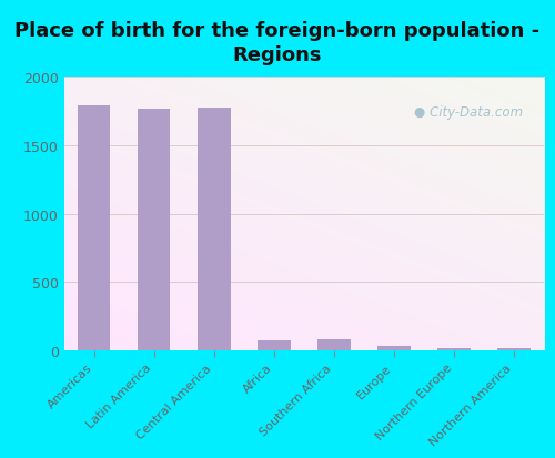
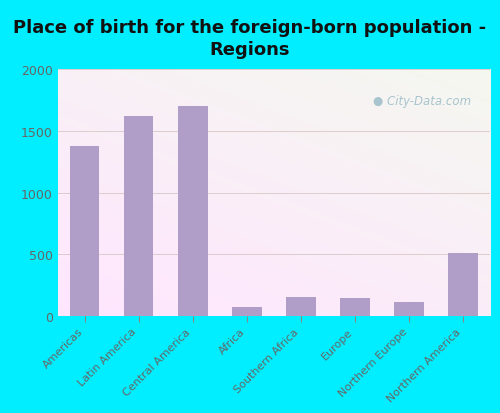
Americas: 1790 -> 1380
Latin America: 1770 -> 1620
Central America: 1780 -> 1700
Southern Africa: 80 -> 150
Europe: 30 -> 140
Northern Europe: 20 -> 110
Northern America: 10 -> 510
